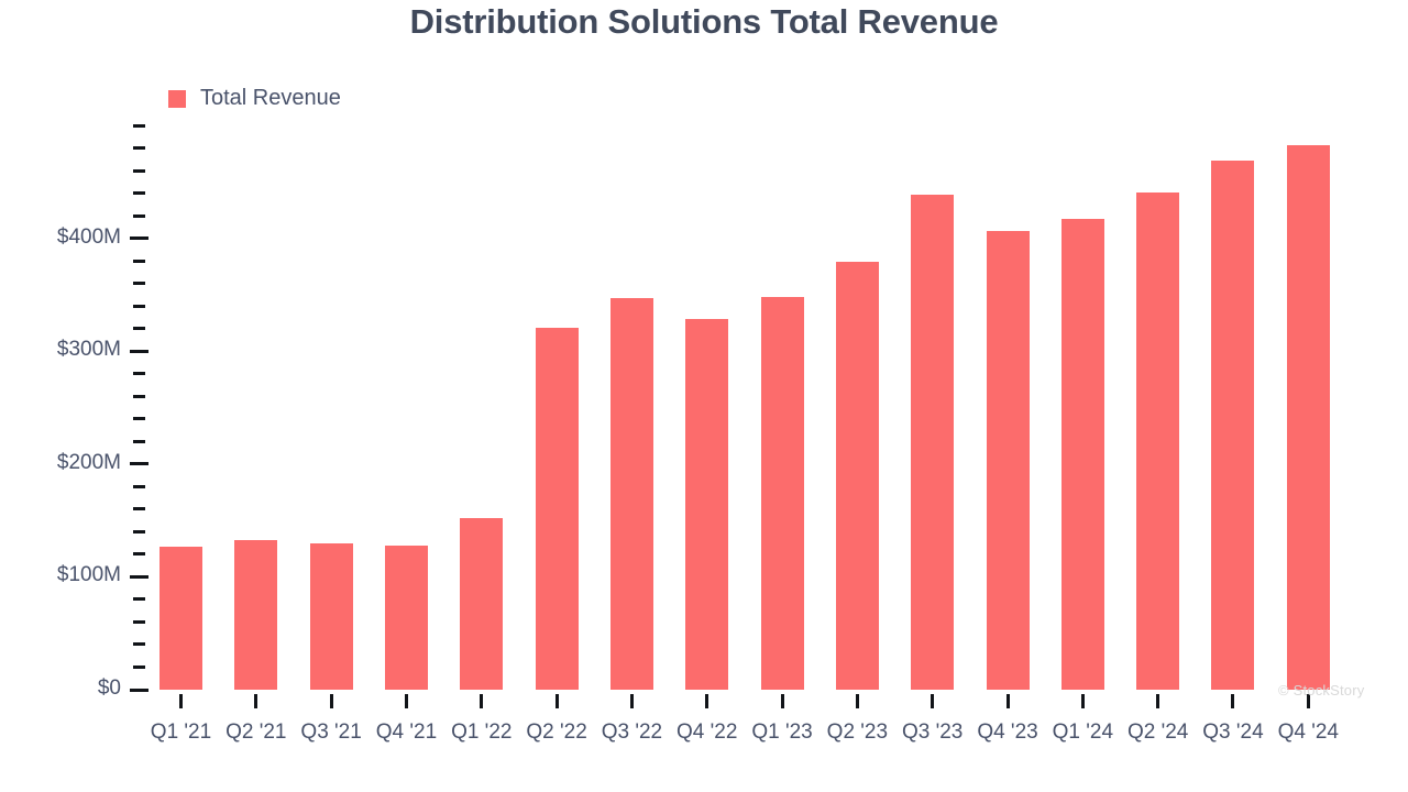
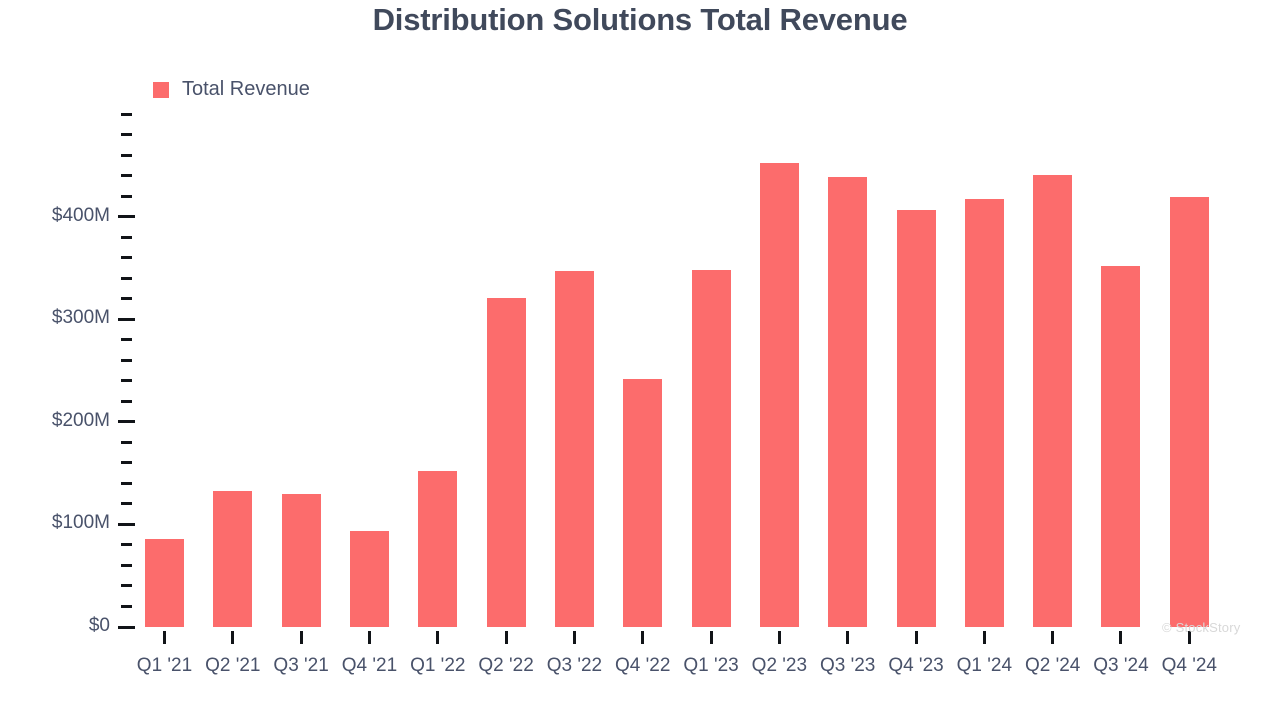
Q1 '21: $127M -> $86M
Q4 '21: $128M -> $94M
Q4 '22: $328M -> $242M
Q2 '23: $379M -> $452M
Q3 '24: $469M -> $352M
Q4 '24: $482M -> $419M
